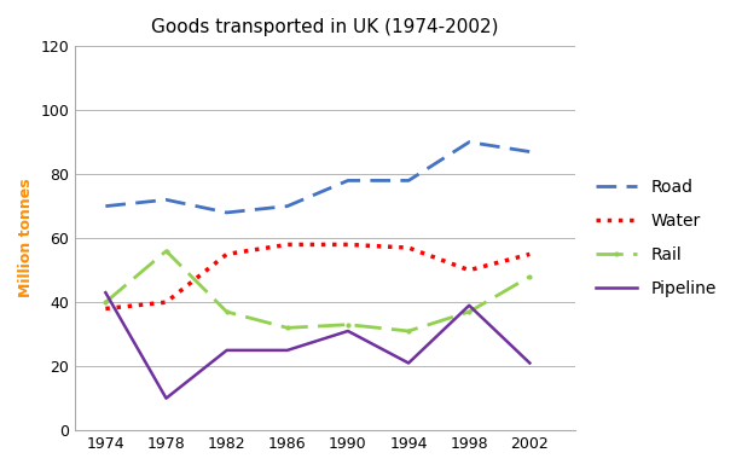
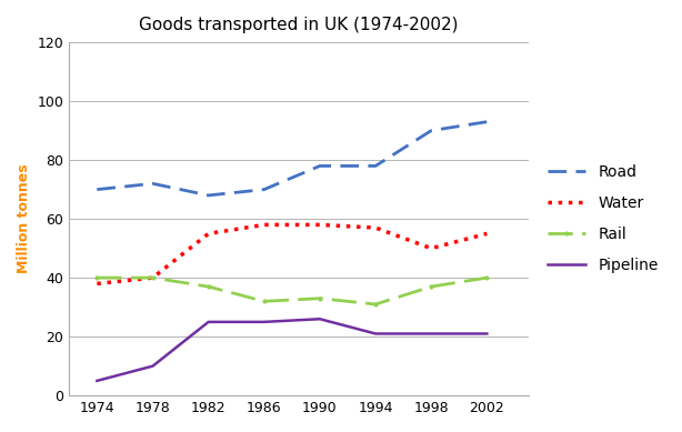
Pipeline/1974: 43 -> 5
Rail/1978: 56 -> 40
Pipeline/1990: 31 -> 26
Pipeline/1998: 39 -> 21
Road/2002: 87 -> 93
Rail/2002: 48 -> 40
